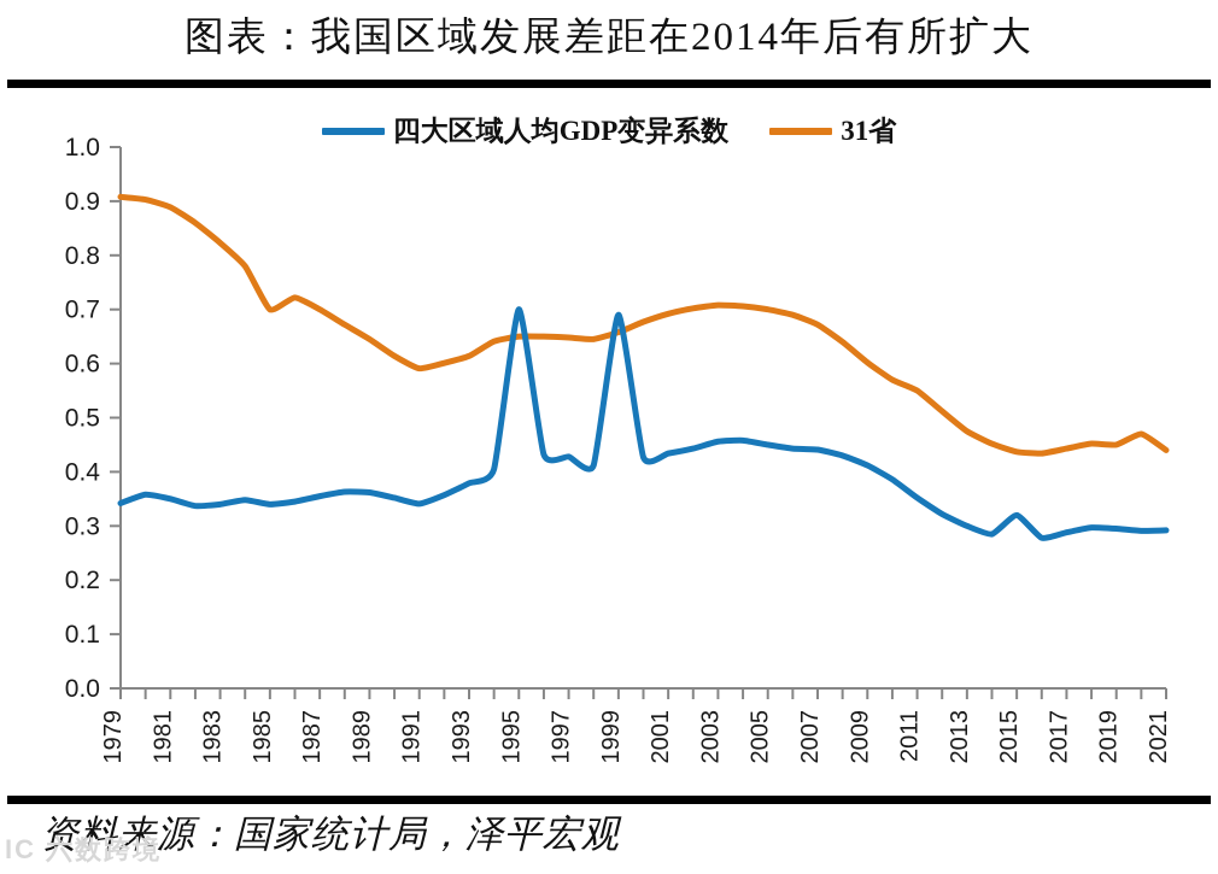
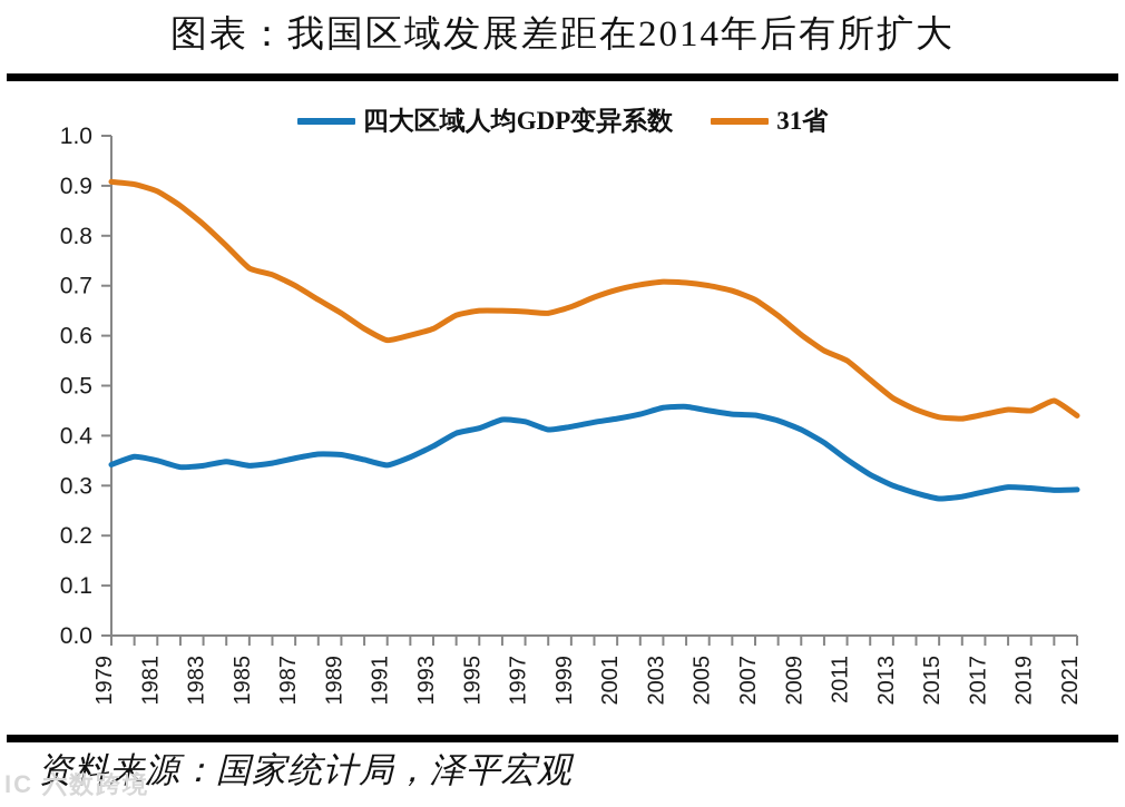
31省/1985: 0.70 -> 0.73
四大区域人均GDP变异系数/1995: 0.70 -> 0.41
四大区域人均GDP变异系数/1999: 0.69 -> 0.42
四大区域人均GDP变异系数/2015: 0.32 -> 0.27
